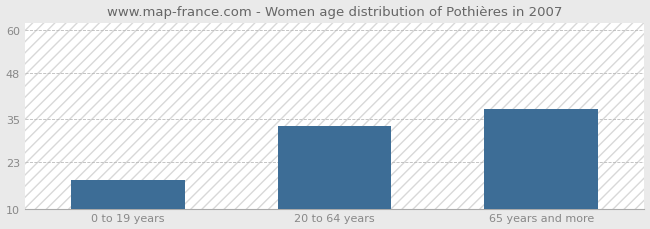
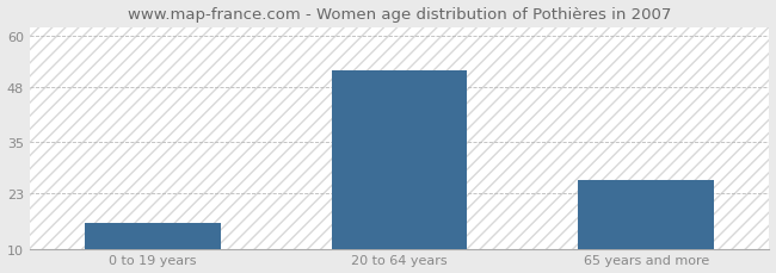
0 to 19 years: 18 -> 16
20 to 64 years: 33 -> 52
65 years and more: 38 -> 26
